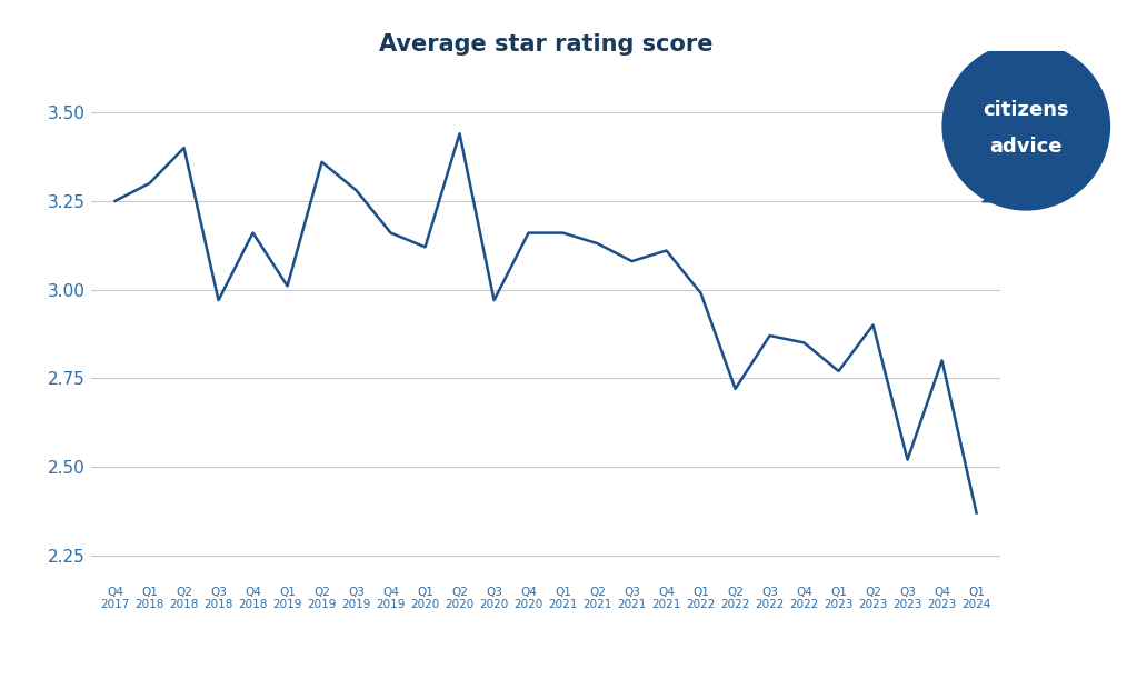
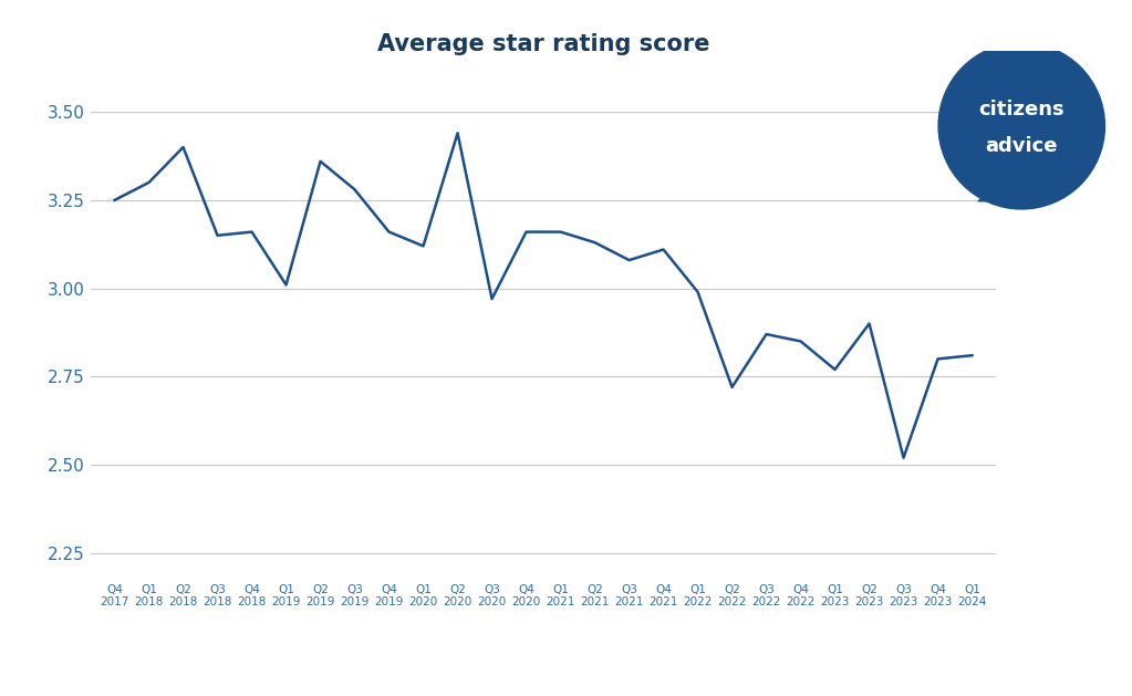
Q3 2018: 2.97 -> 3.15
Q1 2024: 2.37 -> 2.81
